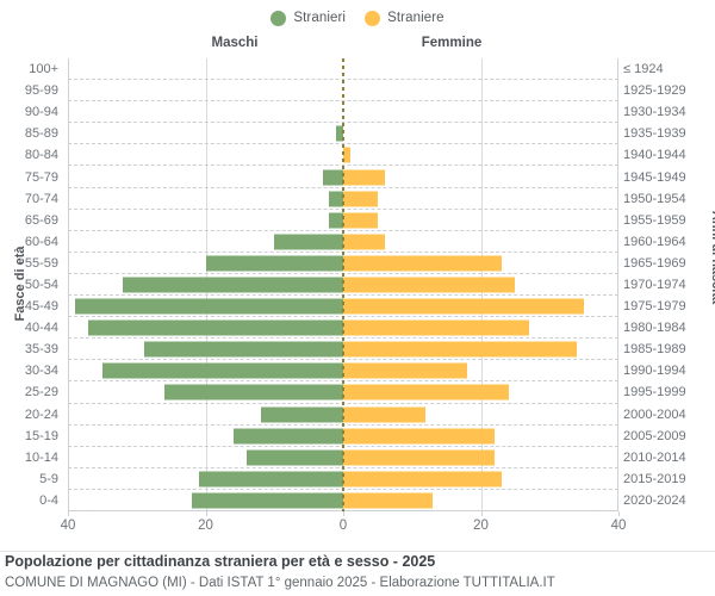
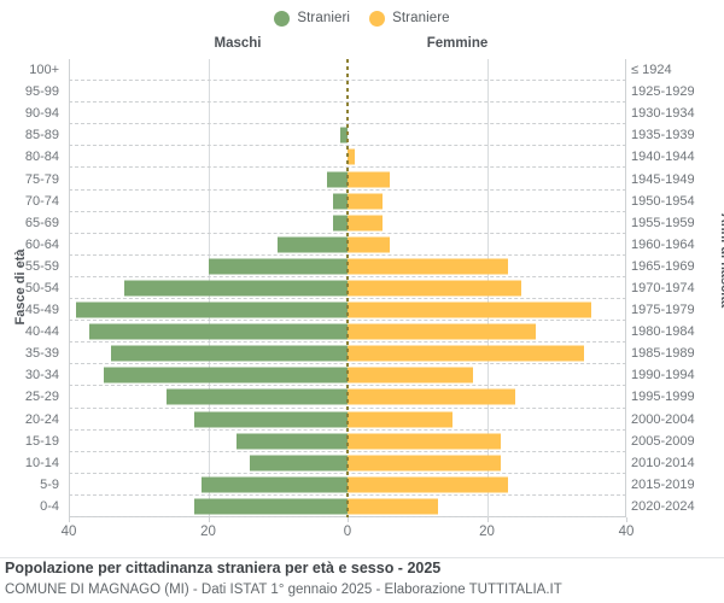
Stranieri/35-39: 29 -> 34
Stranieri/20-24: 12 -> 22
Straniere/20-24: 12 -> 15
